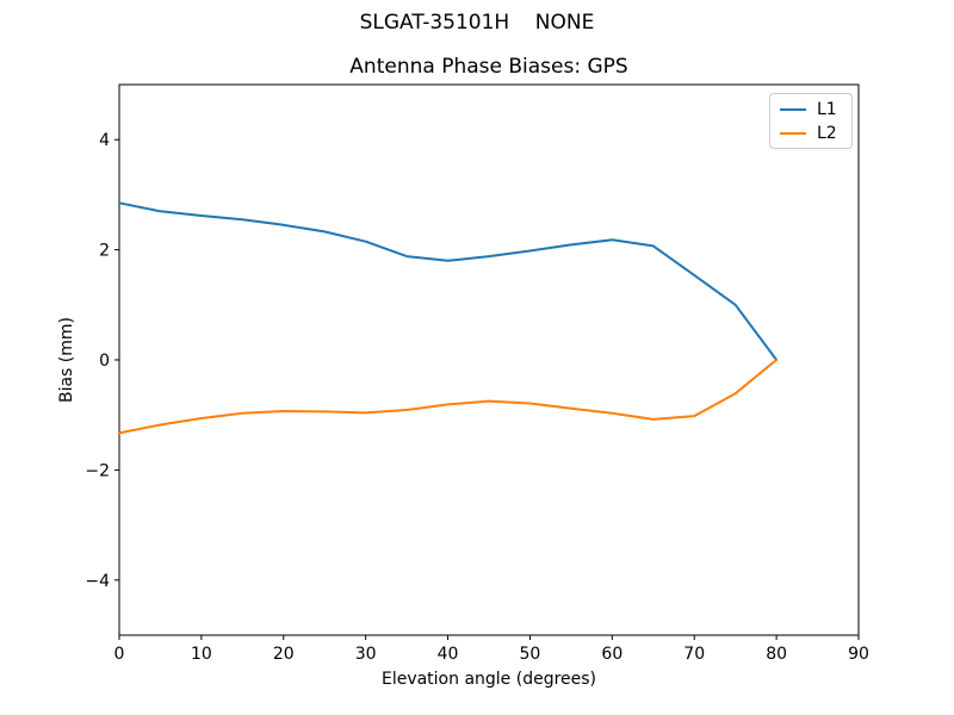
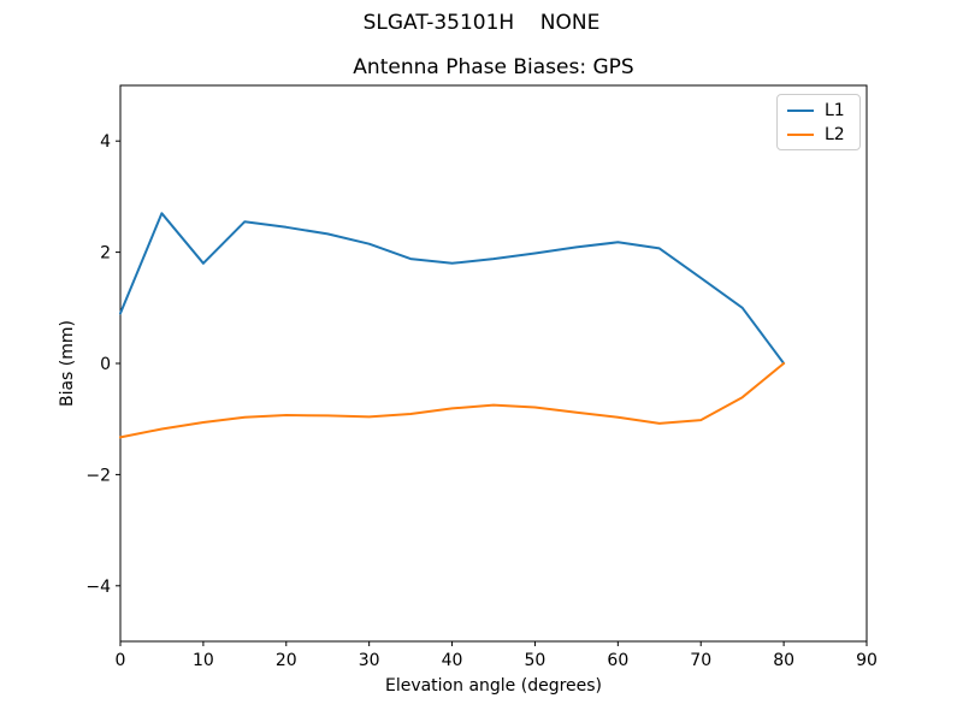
L1/0: 2.9 -> 0.9
L1/10: 2.6 -> 1.8
